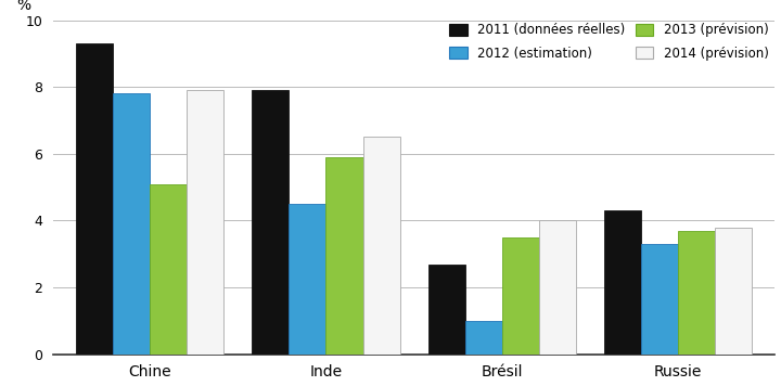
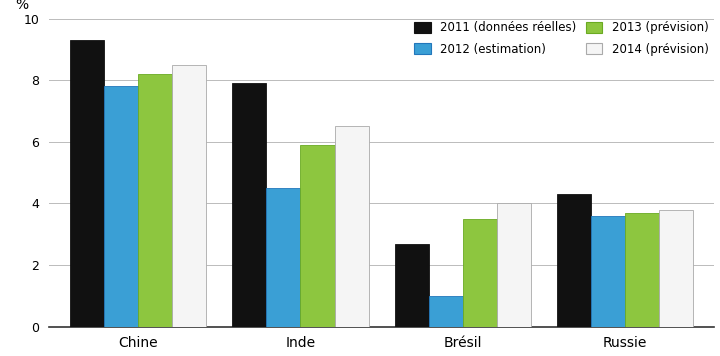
2013 (prévision)/Chine: 5.1 -> 8.2
2014 (prévision)/Chine: 7.9 -> 8.5
2012 (estimation)/Russie: 3.3 -> 3.6
